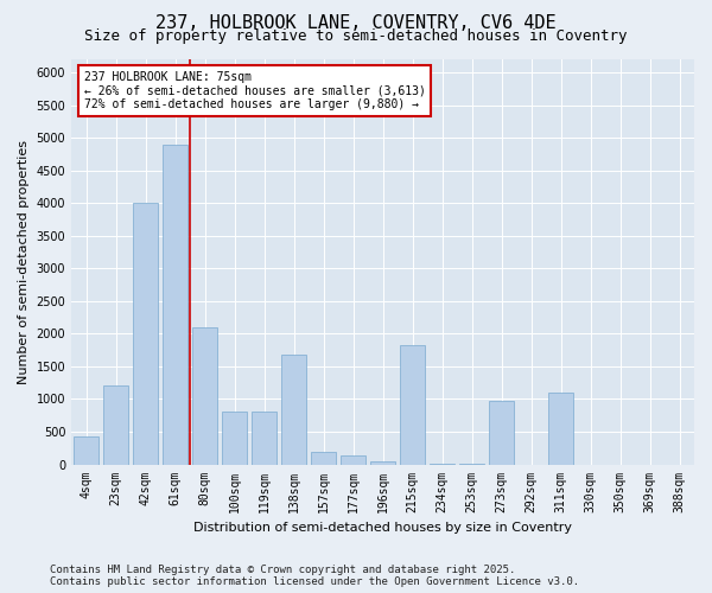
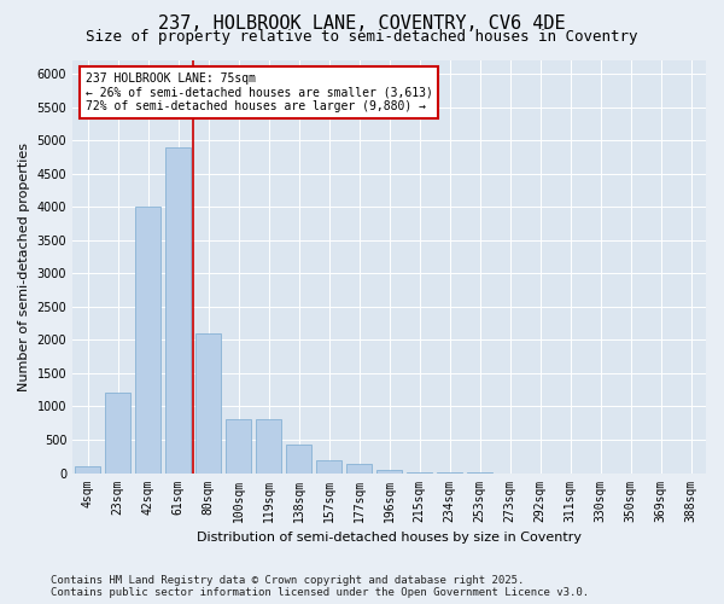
4sqm: 420 -> 100
138sqm: 1680 -> 430
215sqm: 1820 -> 20
273sqm: 980 -> 0
311sqm: 1100 -> 0
